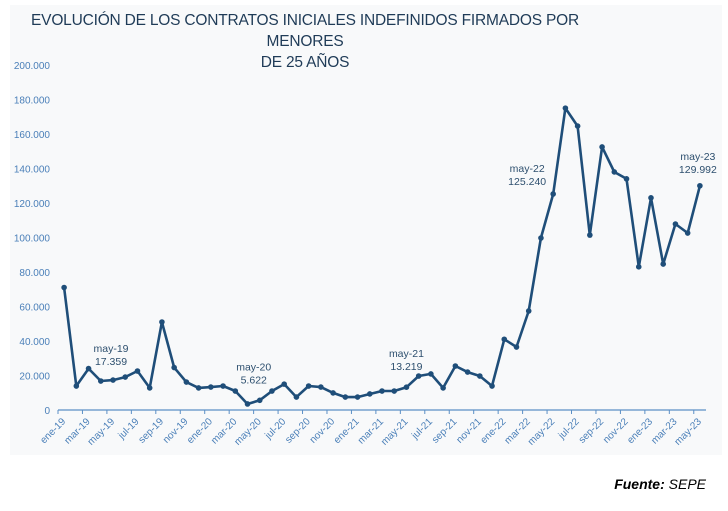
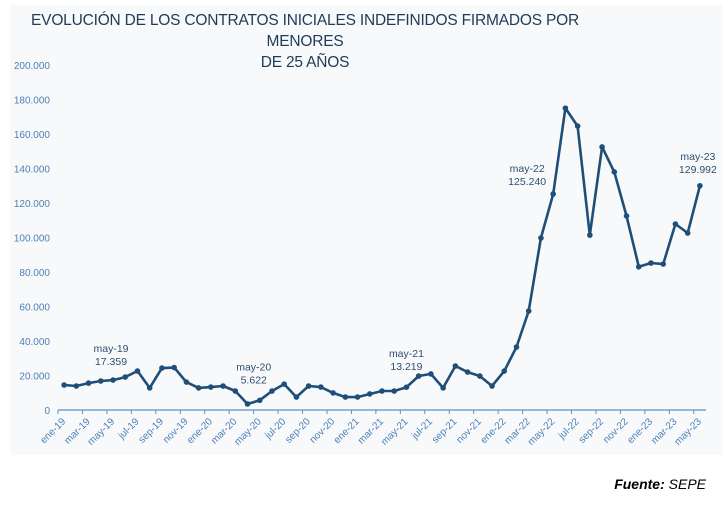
ene-19: 71000 -> 14000
mar-19: 24000 -> 16000
sep-19: 51000 -> 24000
ene-22: 41000 -> 23000
nov-22: 134000 -> 112000
ene-23: 123000 -> 85000
